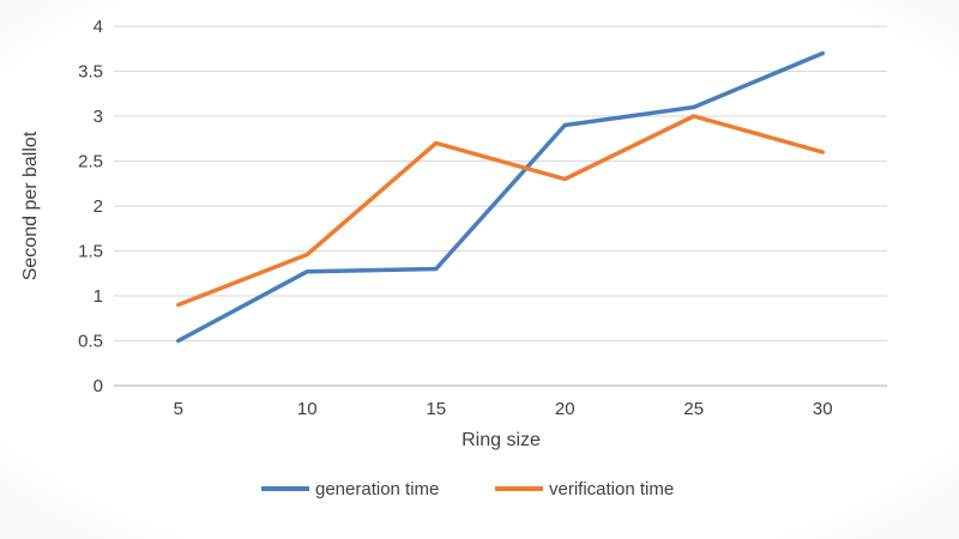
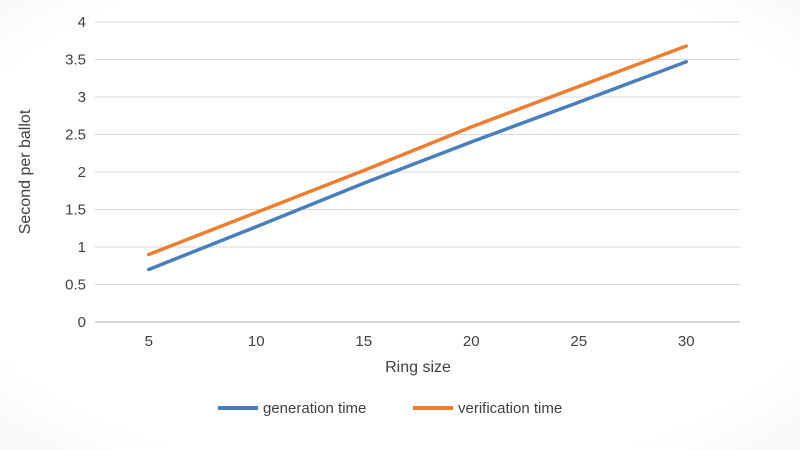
generation time/5: 0.5 -> 0.7
generation time/15: 1.3 -> 1.9
verification time/15: 2.7 -> 2.0
generation time/20: 2.9 -> 2.4
verification time/20: 2.3 -> 2.6
generation time/25: 3.1 -> 2.9
verification time/25: 3.0 -> 3.1
generation time/30: 3.7 -> 3.5
verification time/30: 2.6 -> 3.7
